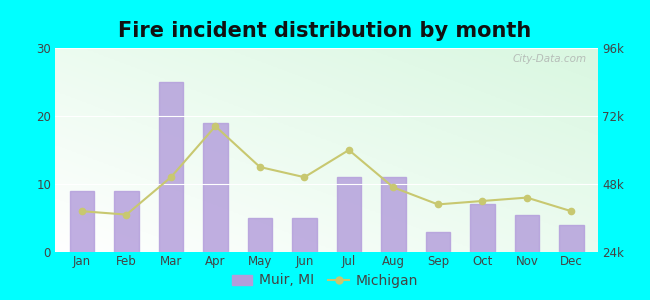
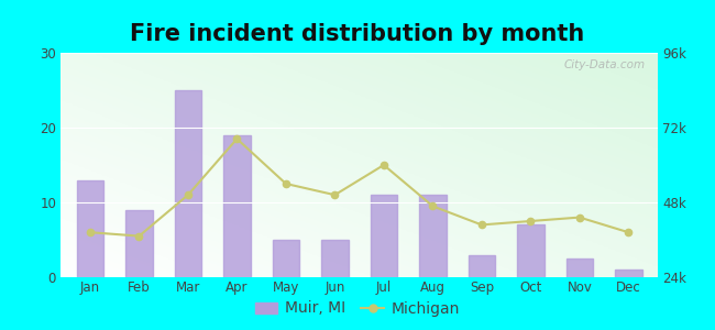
Muir, MI/Jan: 9.0 -> 13.0
Muir, MI/Nov: 5.4 -> 2.5
Muir, MI/Dec: 4.0 -> 1.0
